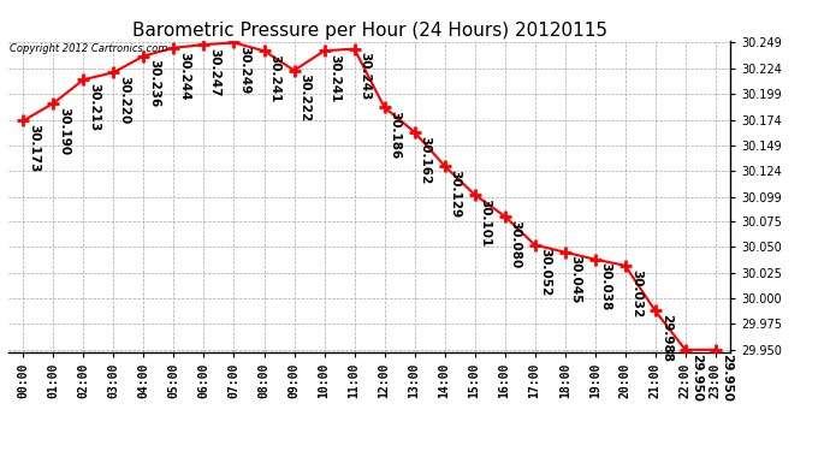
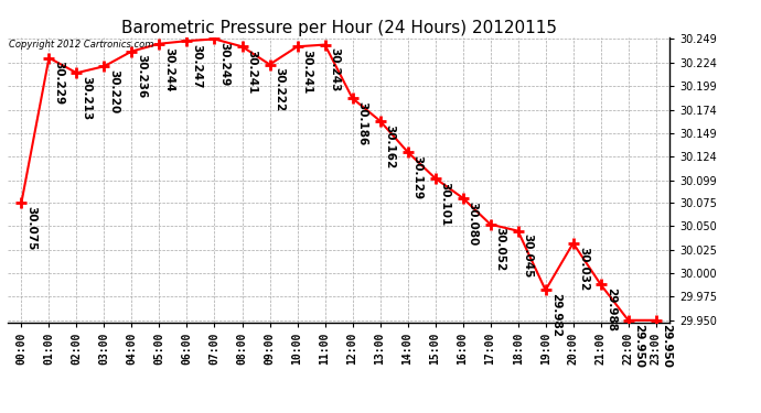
00:00: 30.173 -> 30.075
01:00: 30.190 -> 30.229
19:00: 30.038 -> 29.982
